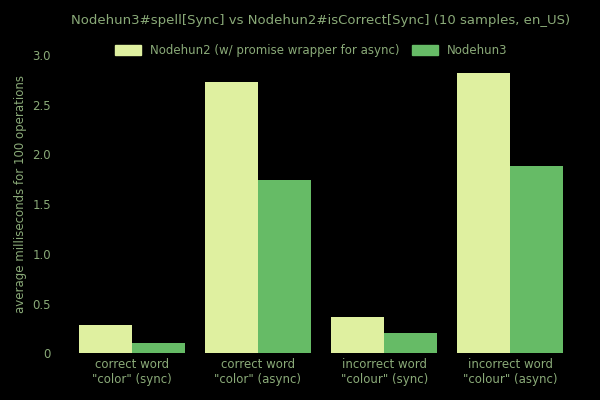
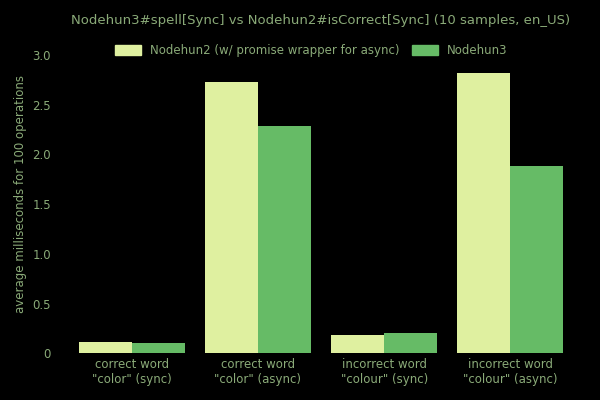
Nodehun2 (w/ promise wrapper for async)/correct word "color" (sync): 0.28 -> 0.11
Nodehun3/correct word "color" (async): 1.74 -> 2.28
Nodehun2 (w/ promise wrapper for async)/incorrect word "colour" (sync): 0.36 -> 0.18
